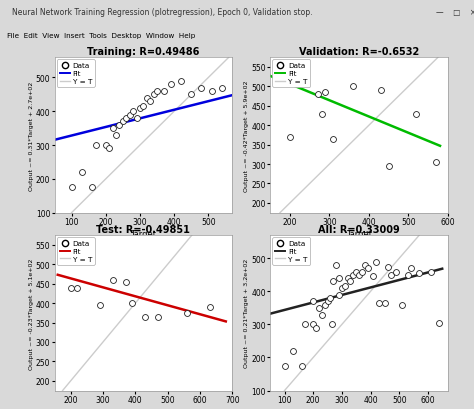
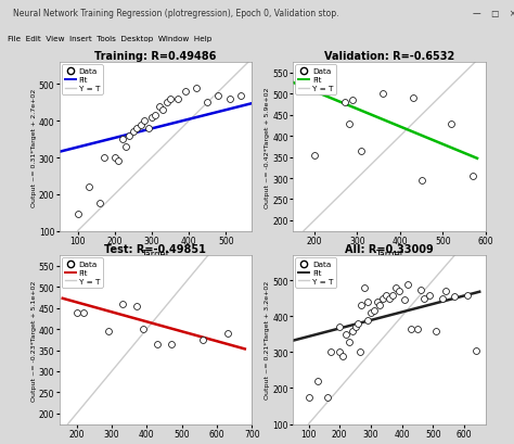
Training: R=0.49486/100: 175 -> 145
Validation: R=-0.6532/200: 370 -> 355
